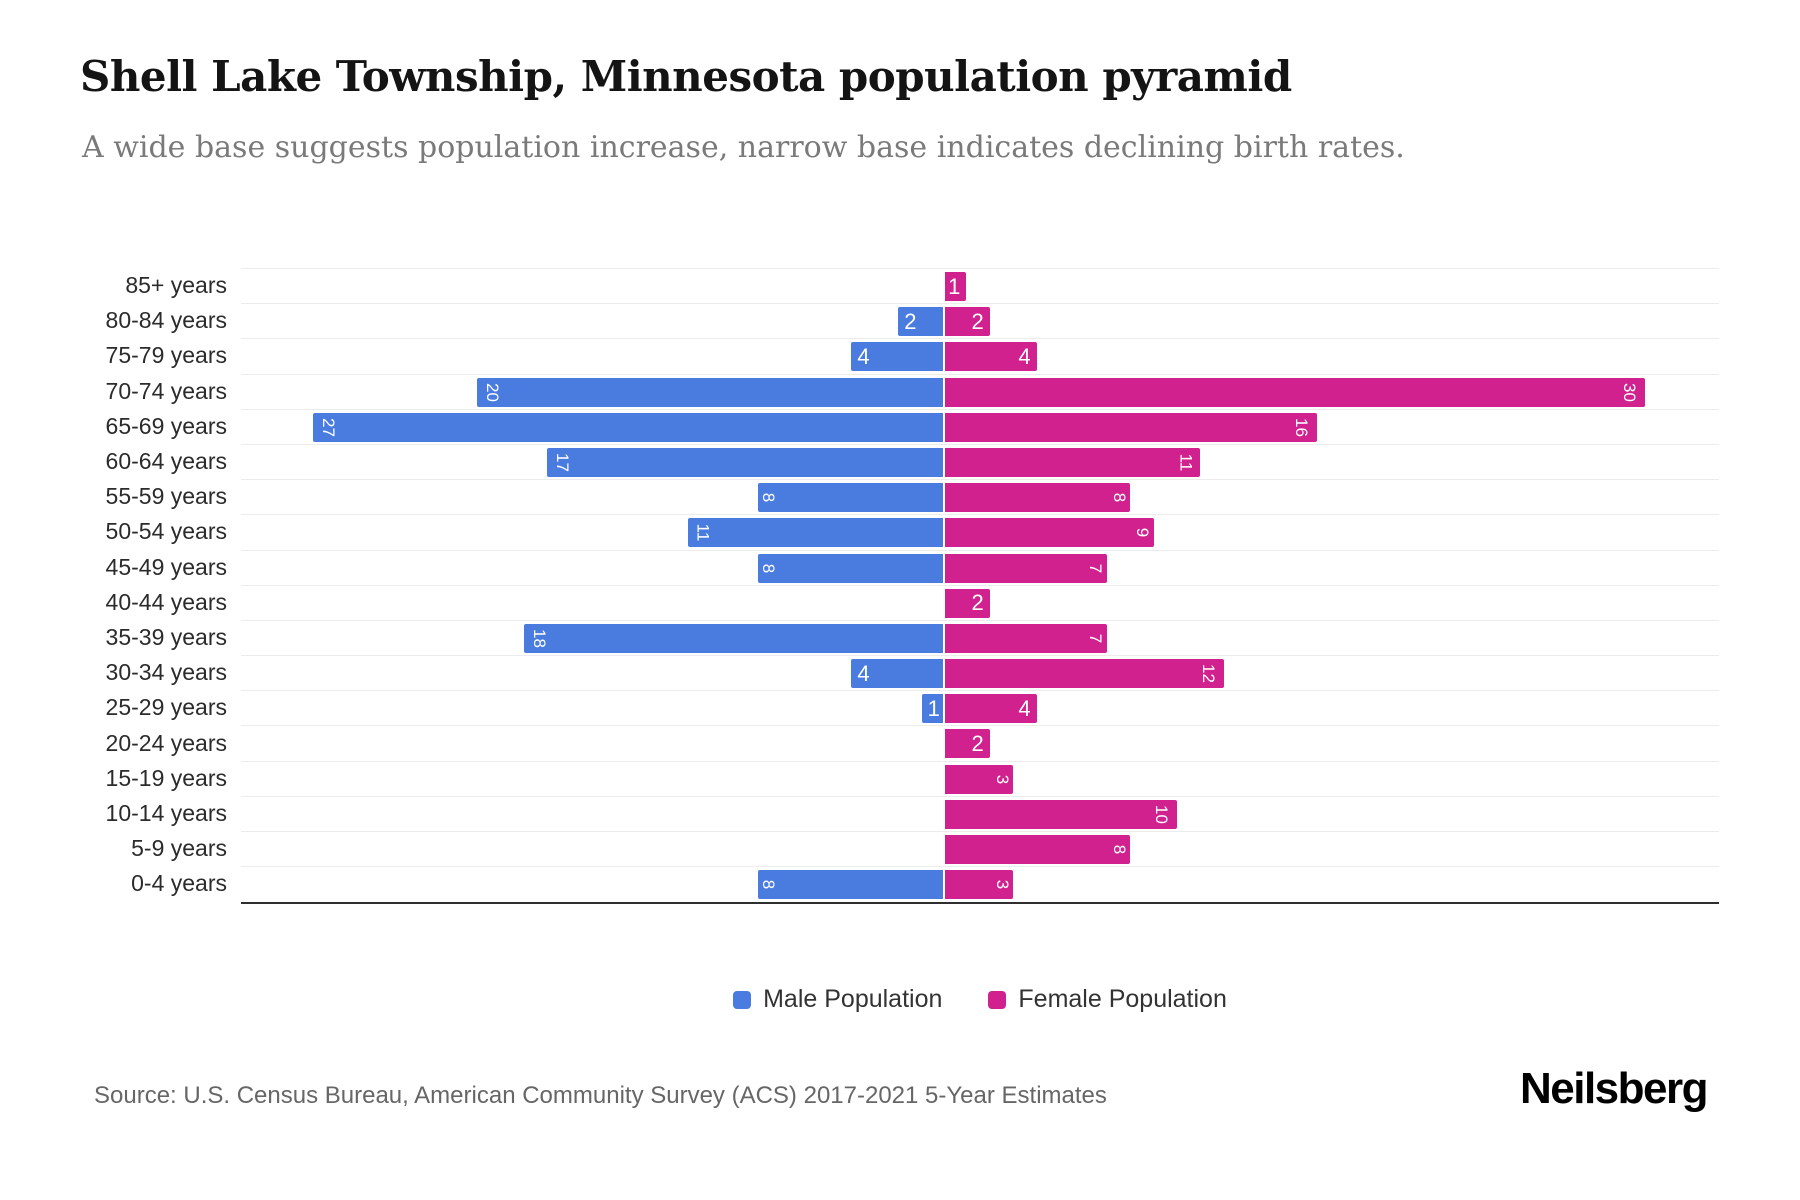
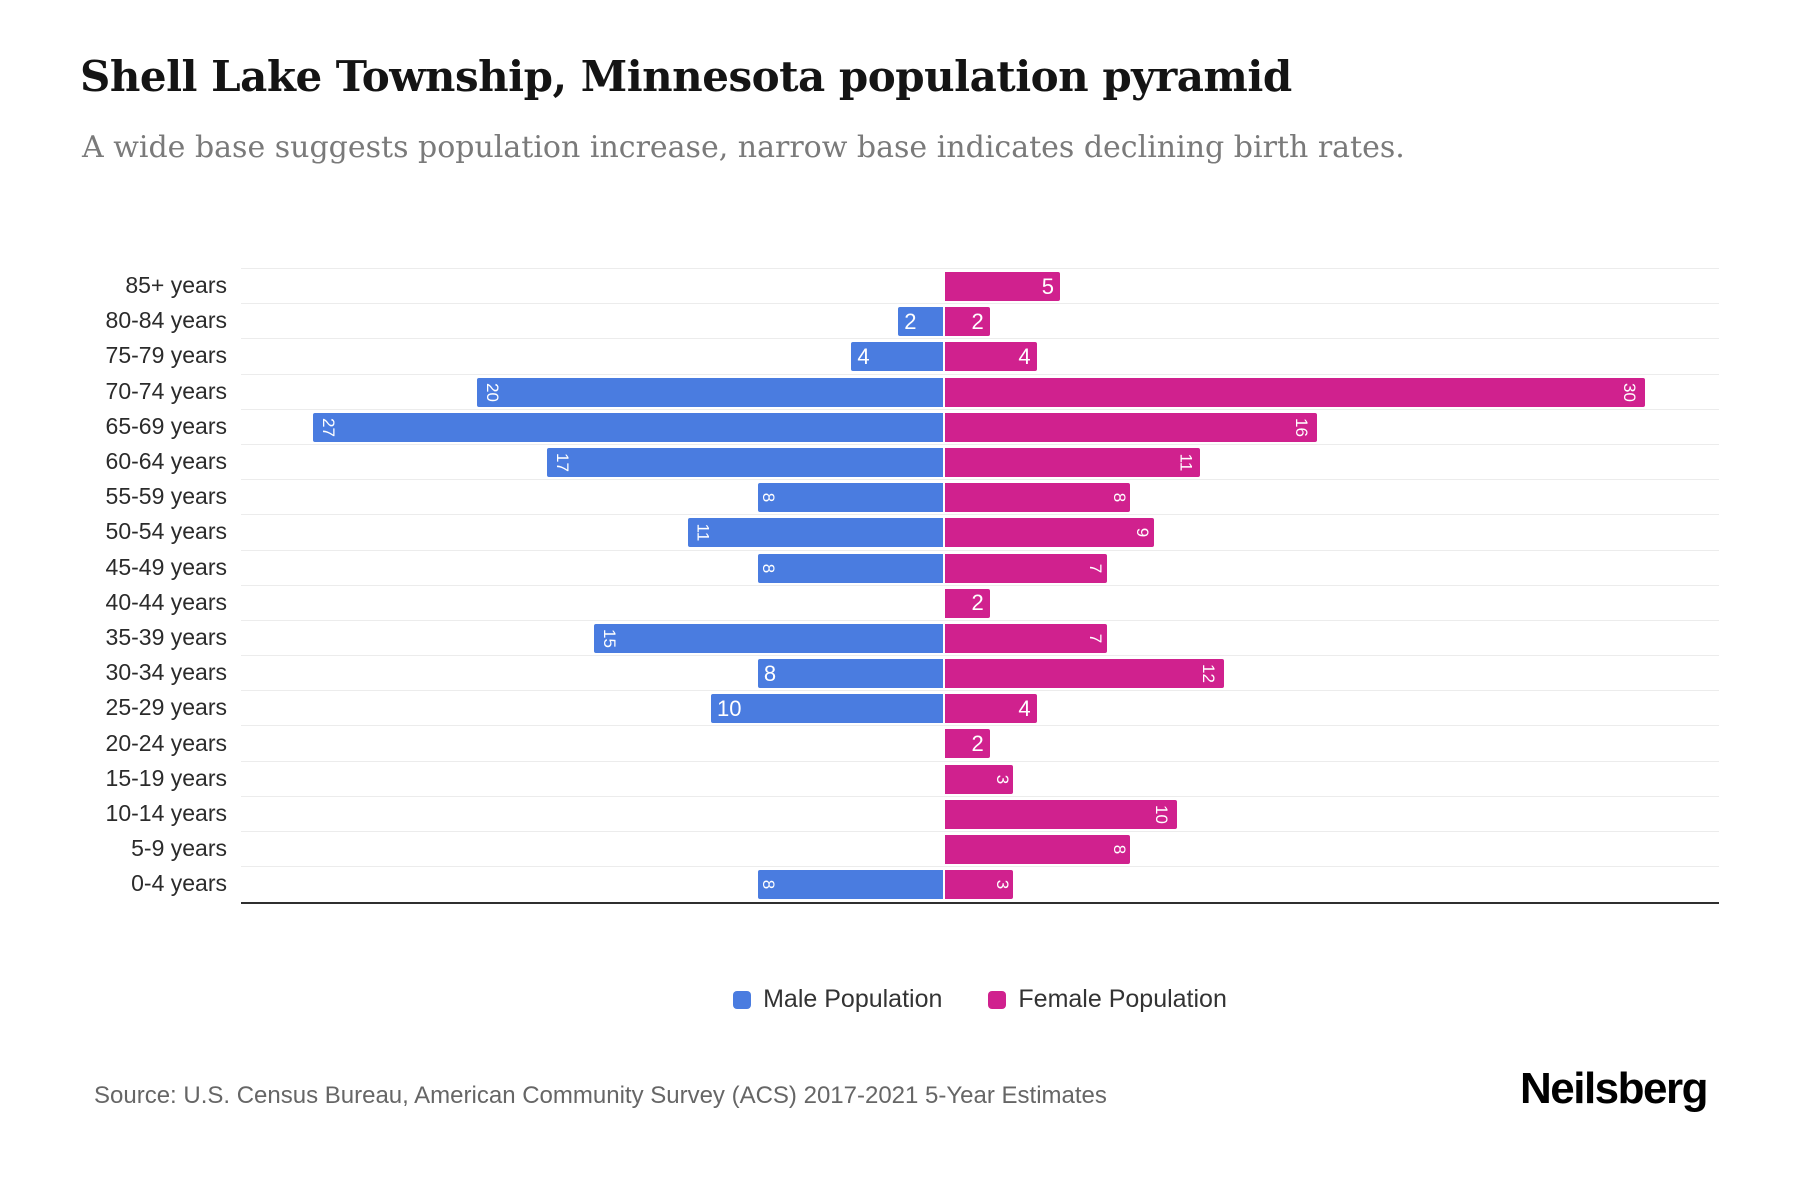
Female Population/85+ years: 1 -> 5
Male Population/35-39 years: 18 -> 15
Male Population/30-34 years: 4 -> 8
Male Population/25-29 years: 1 -> 10
